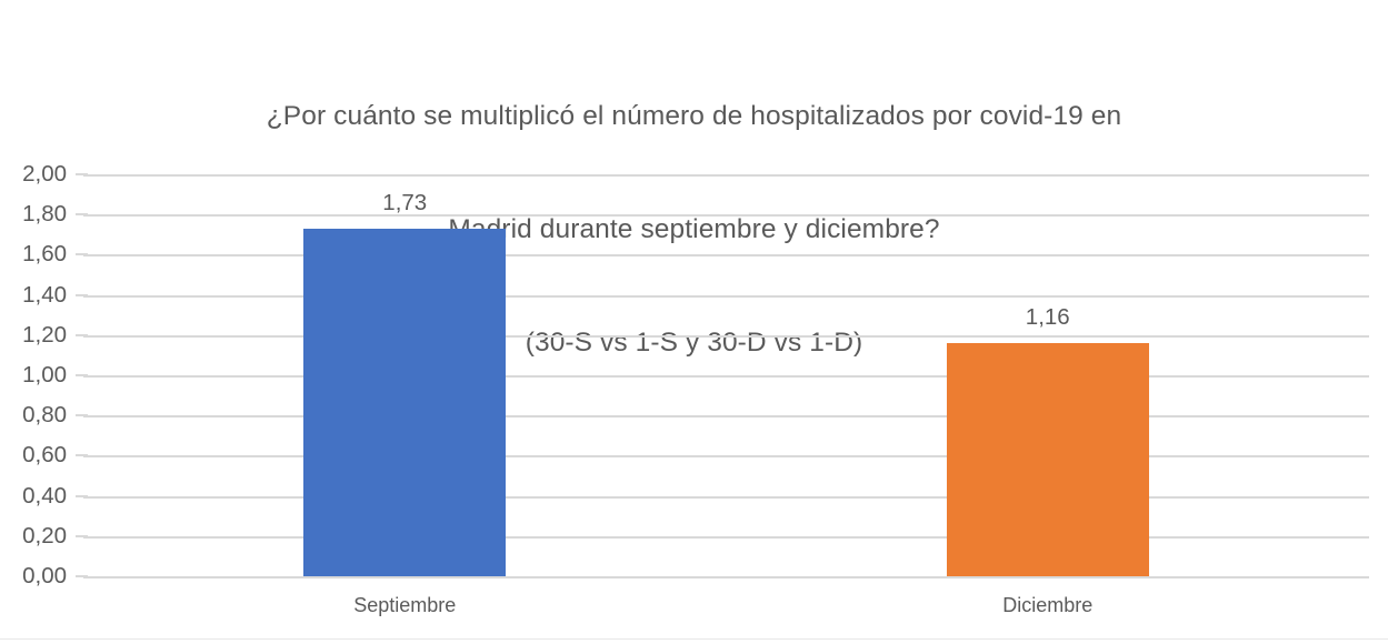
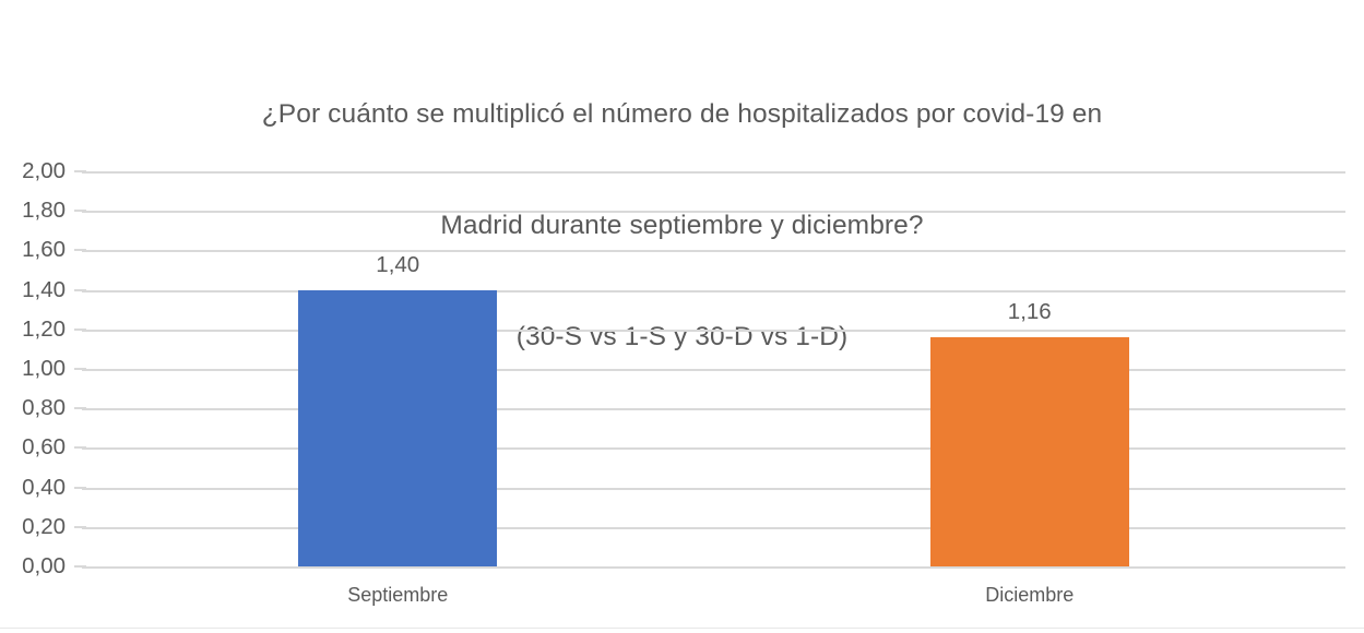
Septiembre: 1,73 -> 1,40
